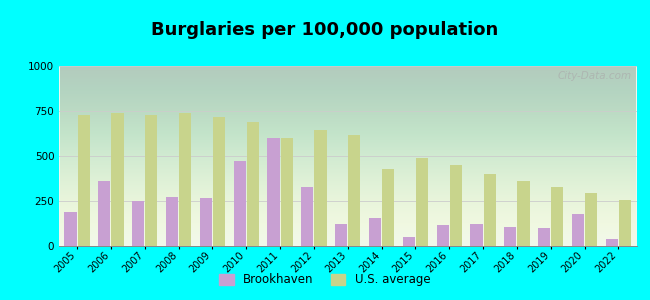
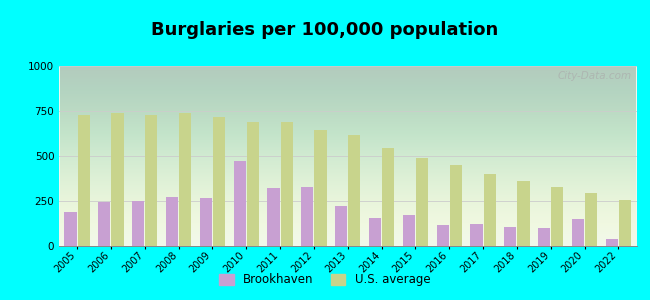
Brookhaven/2006: 360 -> 240
Brookhaven/2011: 600 -> 320
U.S. average/2011: 600 -> 690
Brookhaven/2013: 120 -> 220
U.S. average/2014: 430 -> 540
Brookhaven/2015: 50 -> 170
Brookhaven/2020: 180 -> 150
